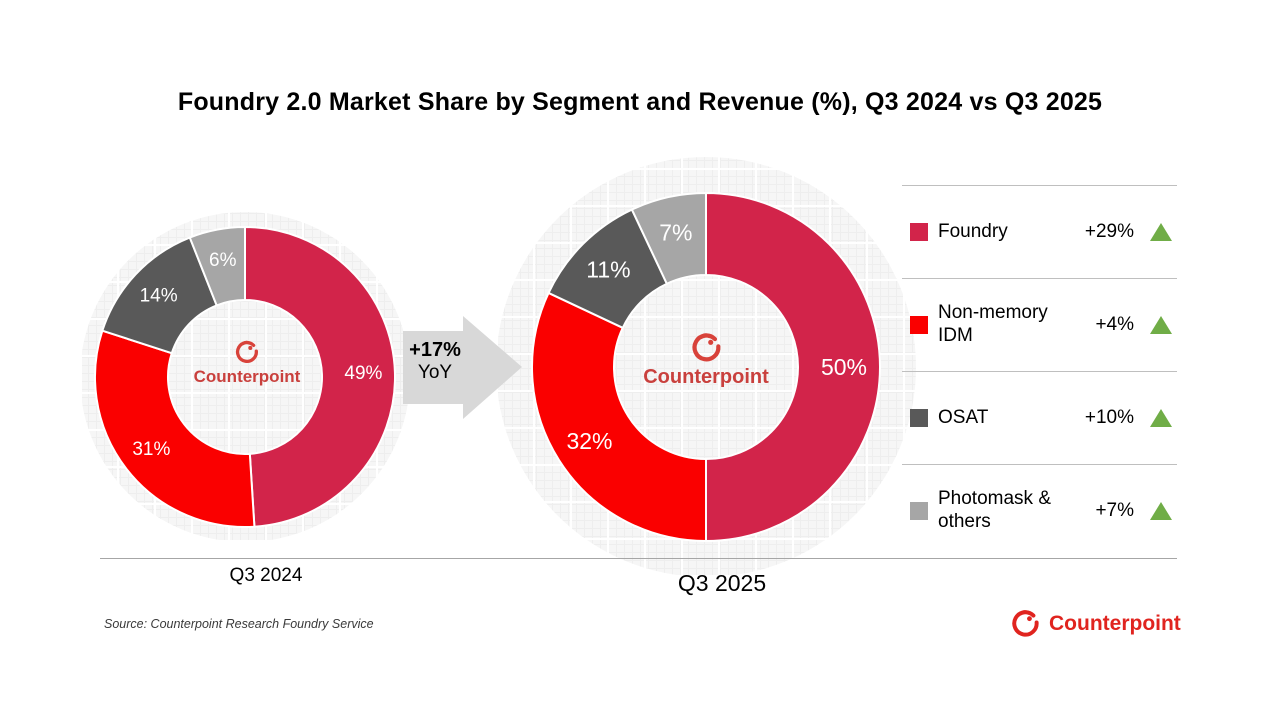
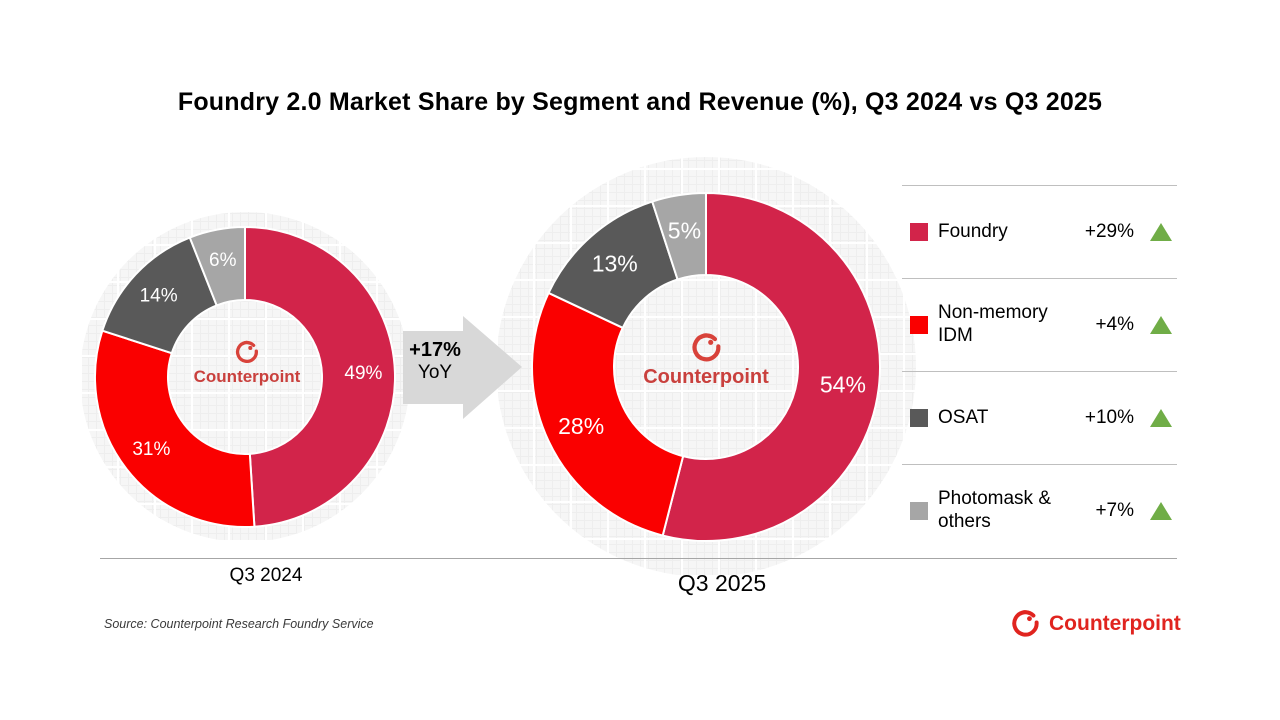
Q3 2025/Foundry: 50% -> 54%
Q3 2025/Non-memory IDM: 32% -> 28%
Q3 2025/OSAT: 11% -> 13%
Q3 2025/Photomask & others: 7% -> 5%
